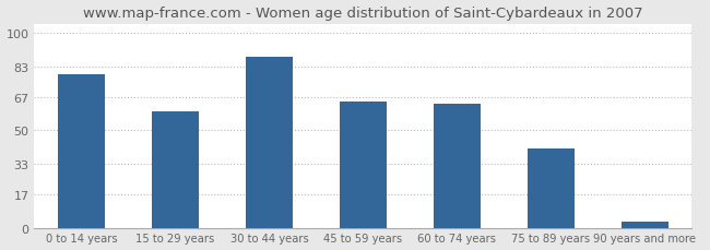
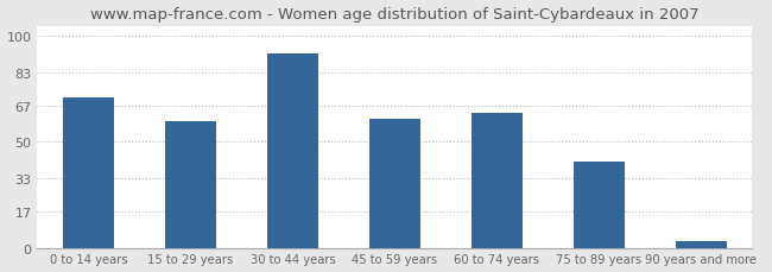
0 to 14 years: 79 -> 71
30 to 44 years: 88 -> 92
45 to 59 years: 65 -> 61
